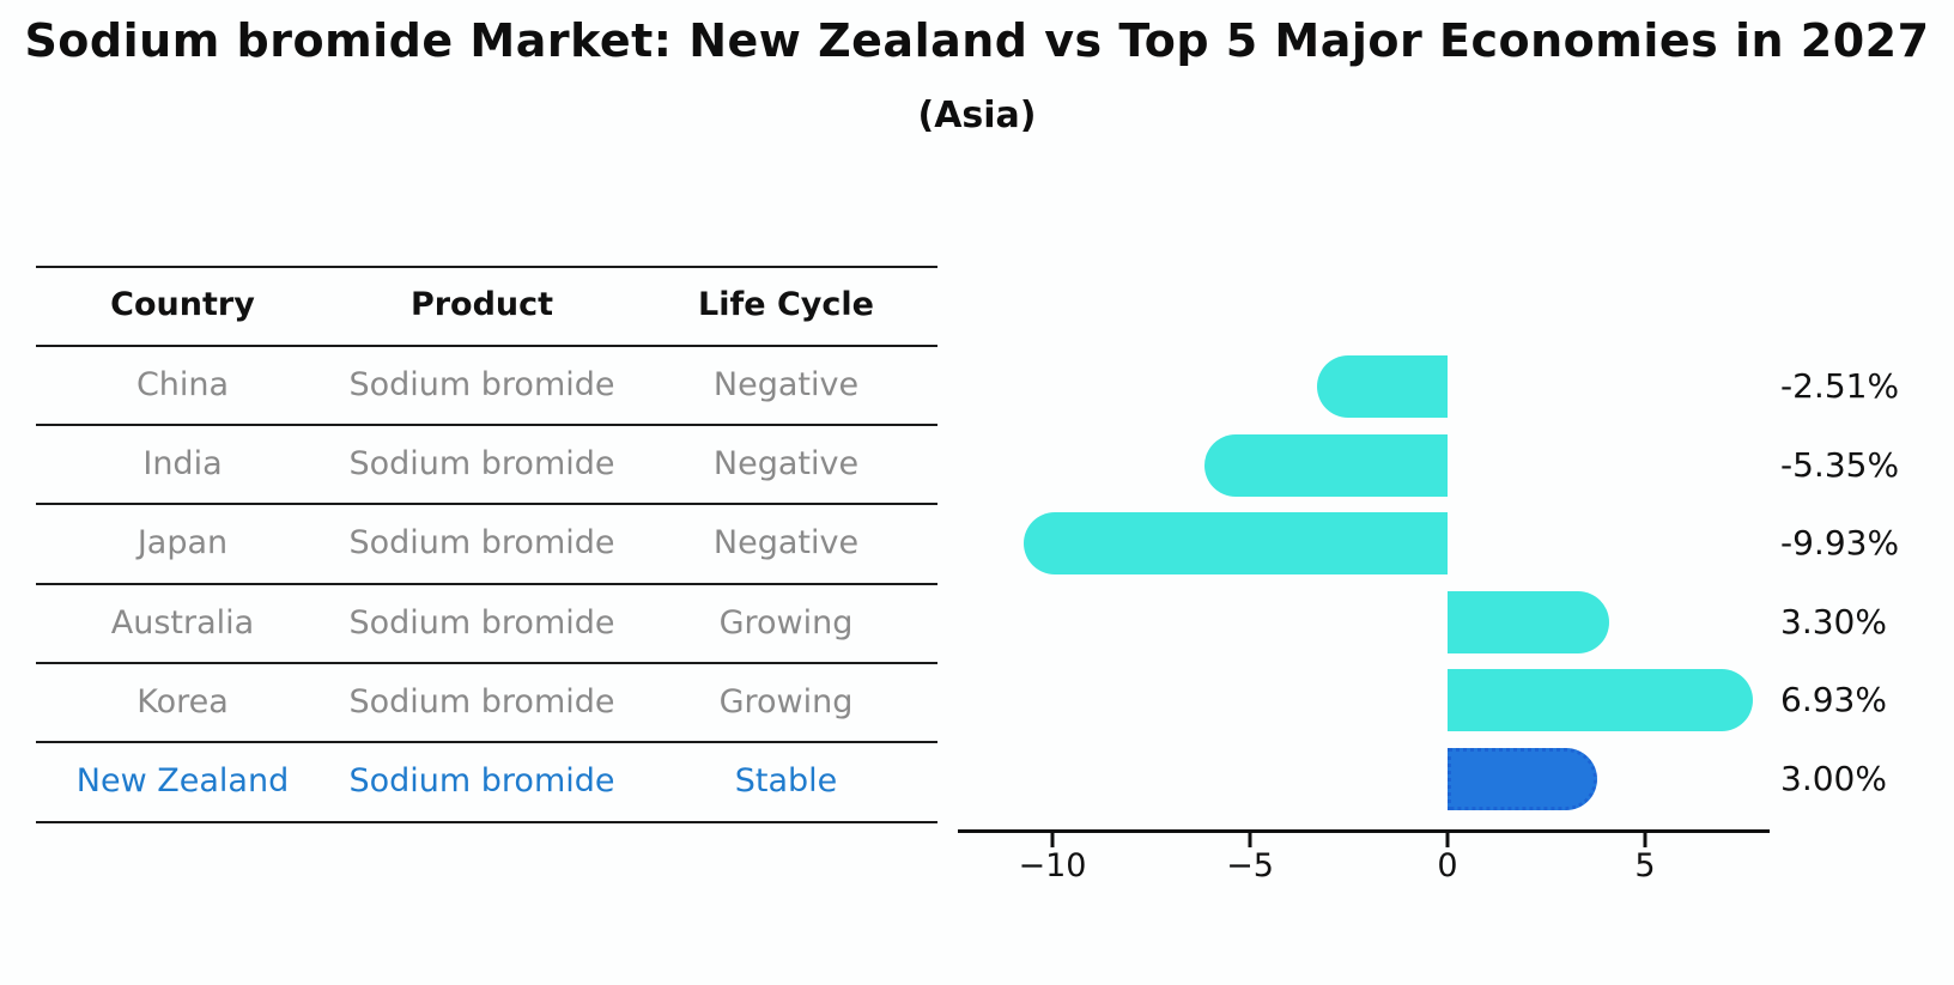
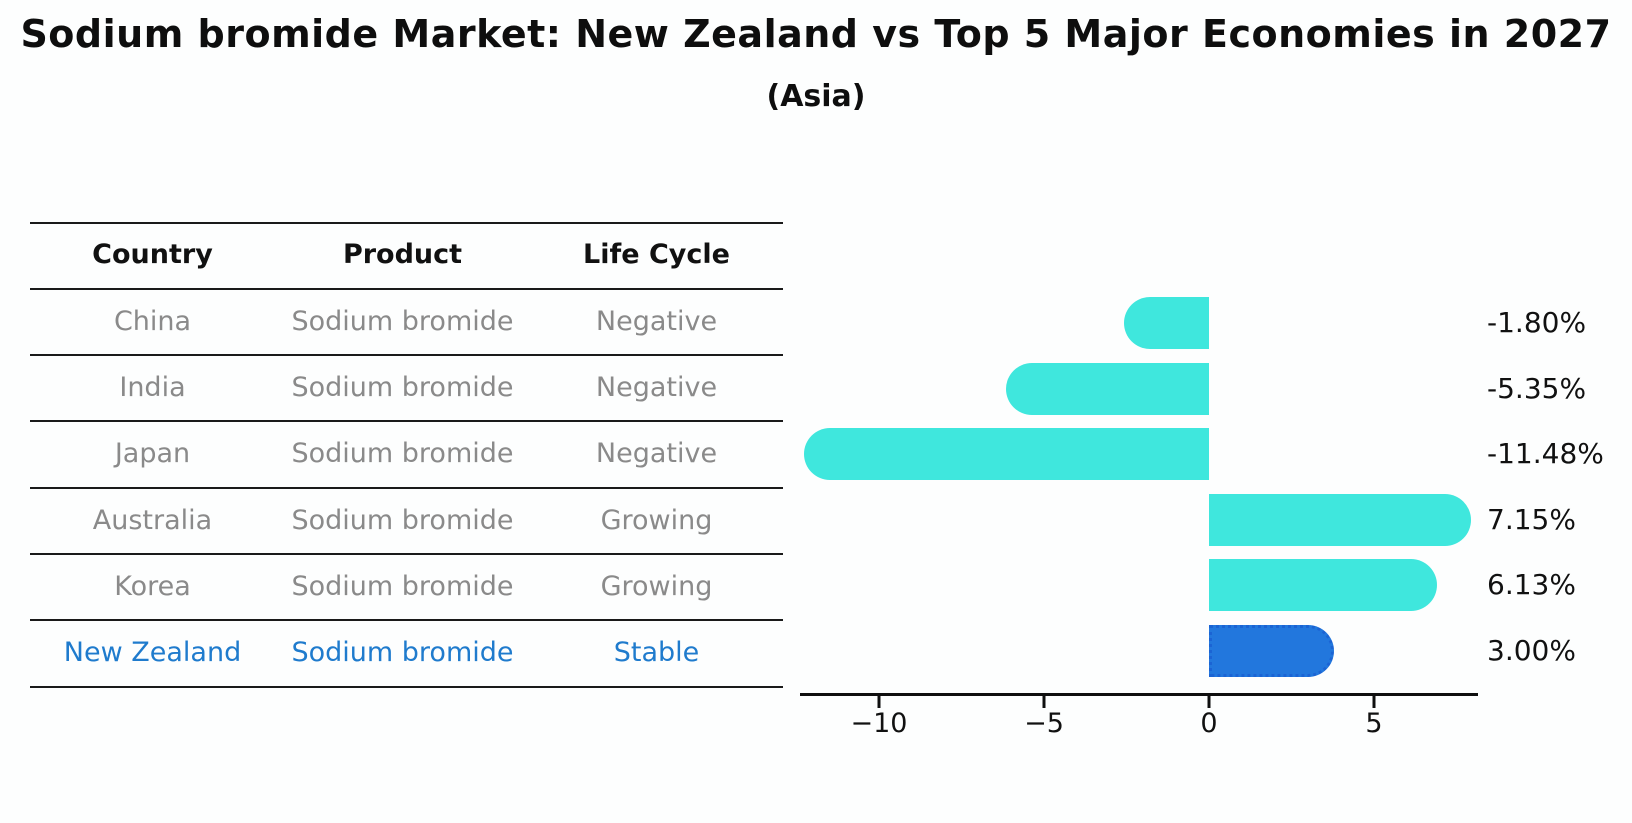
China: -2.51% -> -1.80%
Japan: -9.93% -> -11.48%
Australia: 3.30% -> 7.15%
Korea: 6.93% -> 6.13%
